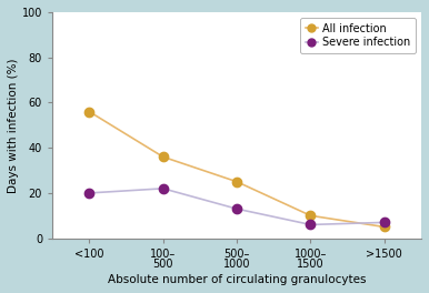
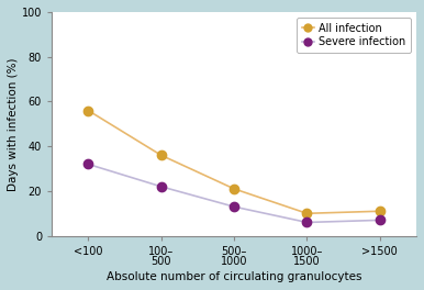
Severe infection/<100: 20 -> 32
All infection/500– 1000: 25 -> 21
All infection/>1500: 5 -> 11
